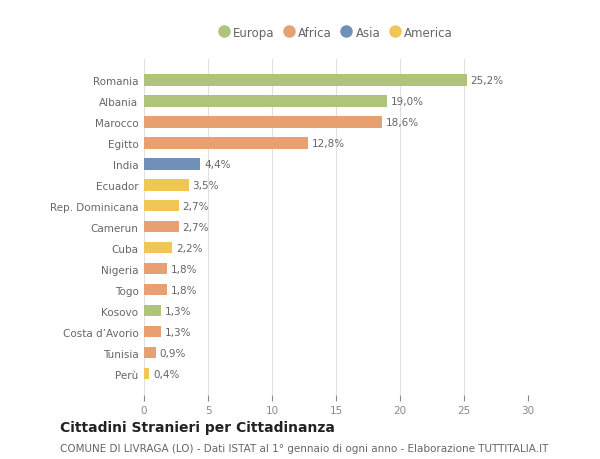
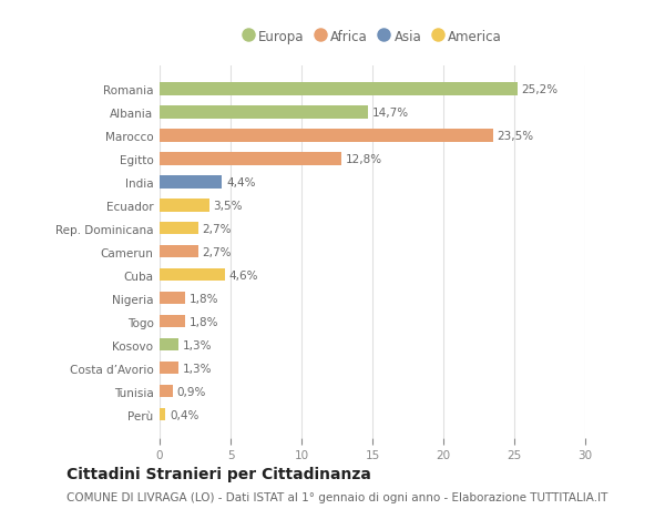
Albania: 19,0% -> 14,7%
Marocco: 18,6% -> 23,5%
Cuba: 2,2% -> 4,6%
